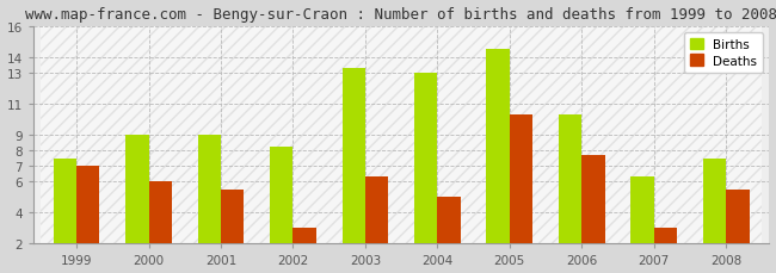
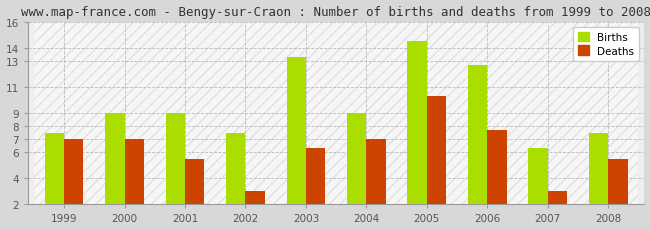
Deaths/2000: 6.0 -> 7.0
Births/2002: 8.2 -> 7.5
Births/2004: 13.0 -> 9.0
Deaths/2004: 5.0 -> 7.0
Births/2006: 10.3 -> 12.7
